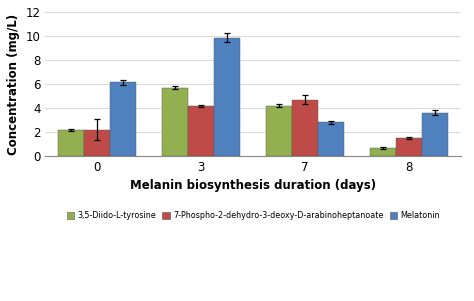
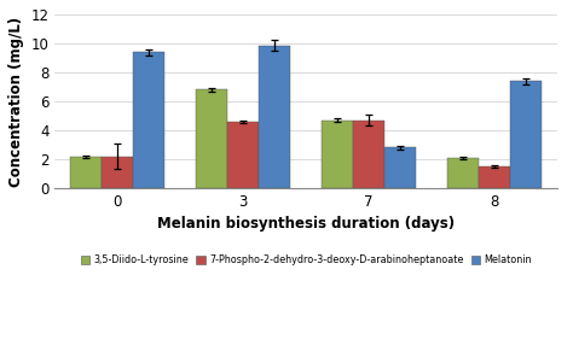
Melatonin/0: 6.2 -> 9.4
3,5-Diido-L-tyrosine/3: 5.7 -> 6.8
7-Phospho-2-dehydro-3-deoxy-D-arabinoheptanoate/3: 4.2 -> 4.6
3,5-Diido-L-tyrosine/7: 4.2 -> 4.7
3,5-Diido-L-tyrosine/8: 0.7 -> 2.1
Melatonin/8: 3.6 -> 7.4
